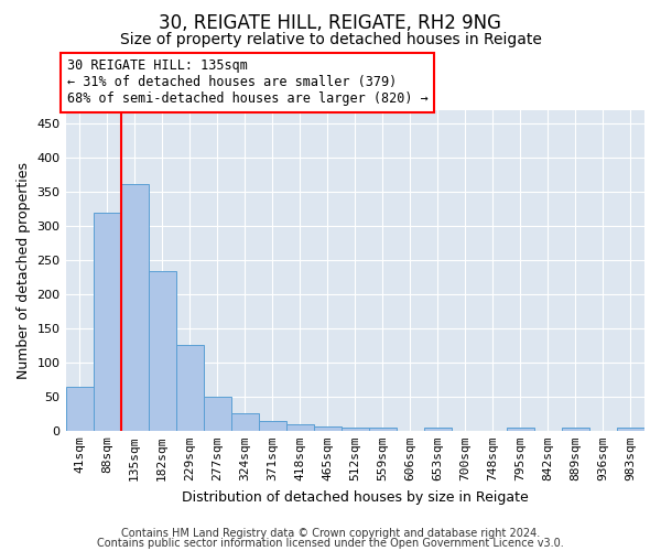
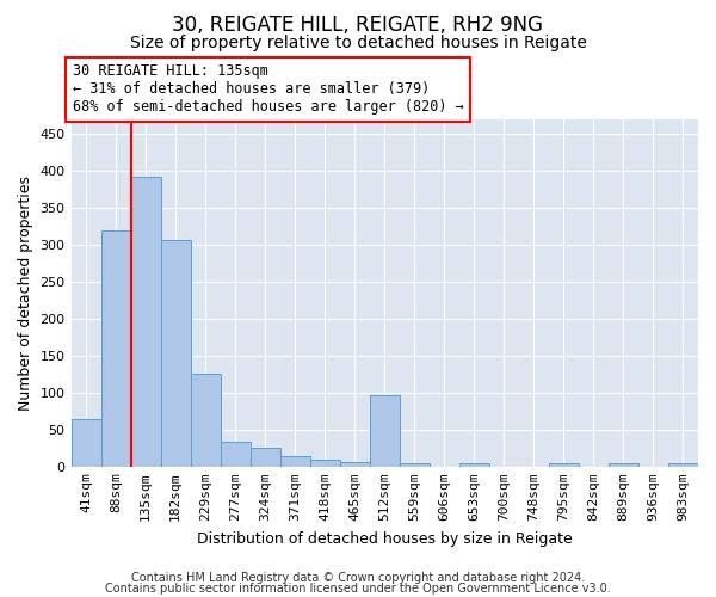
135sqm: 362 -> 392
182sqm: 233 -> 306
277sqm: 50 -> 34
512sqm: 4 -> 96
